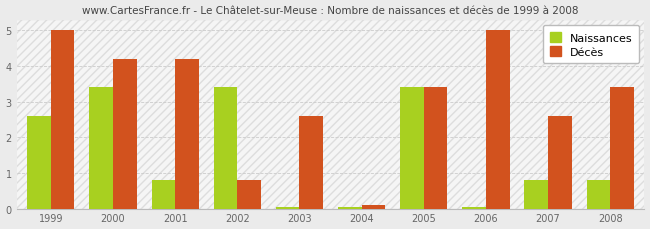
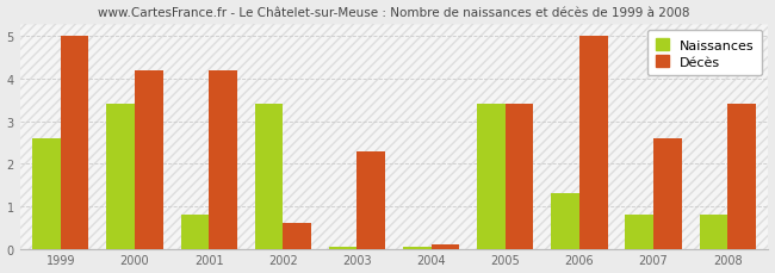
Décès/2002: 0.8 -> 0.6
Décès/2003: 2.6 -> 2.3
Naissances/2006: 0.05 -> 1.30
